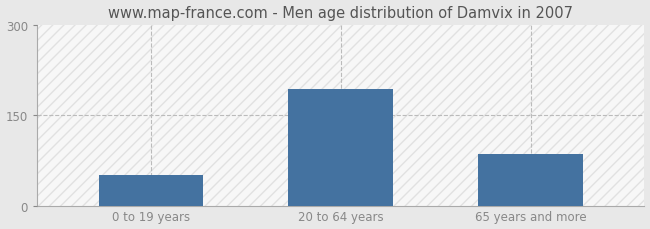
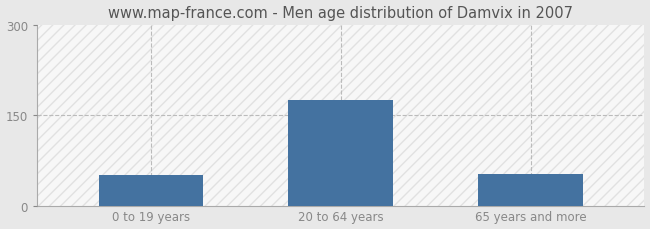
20 to 64 years: 194 -> 175
65 years and more: 86 -> 52
